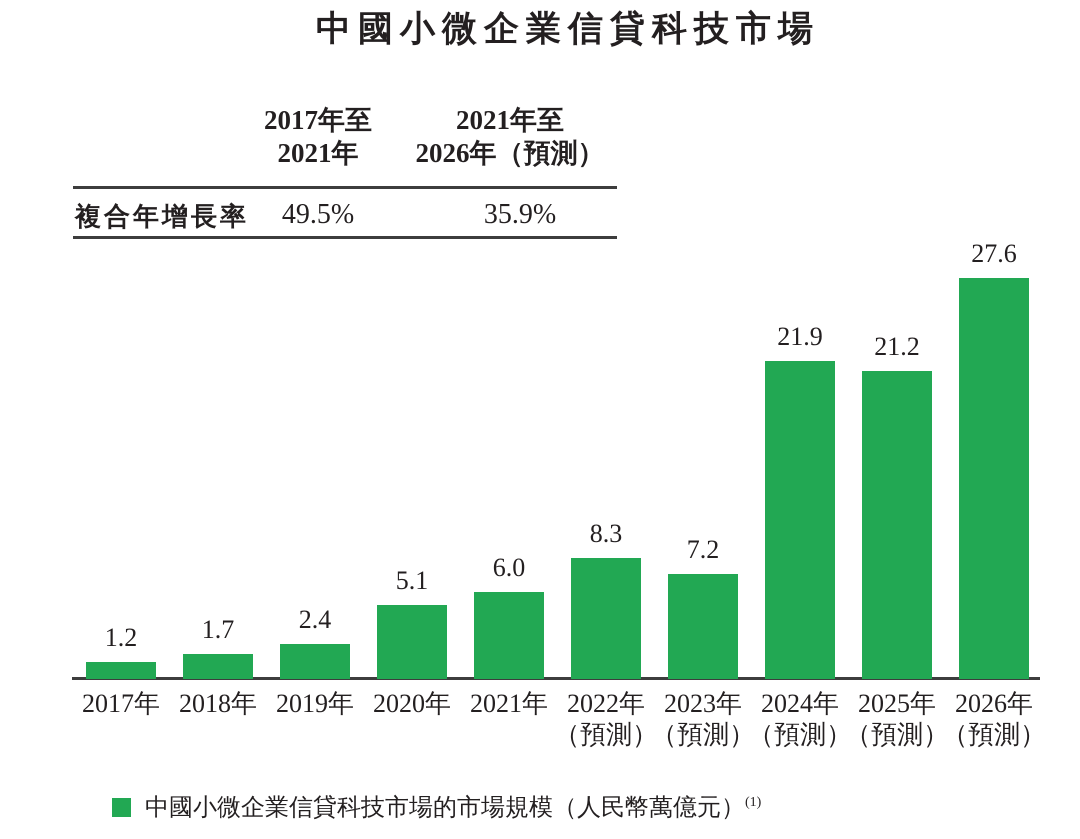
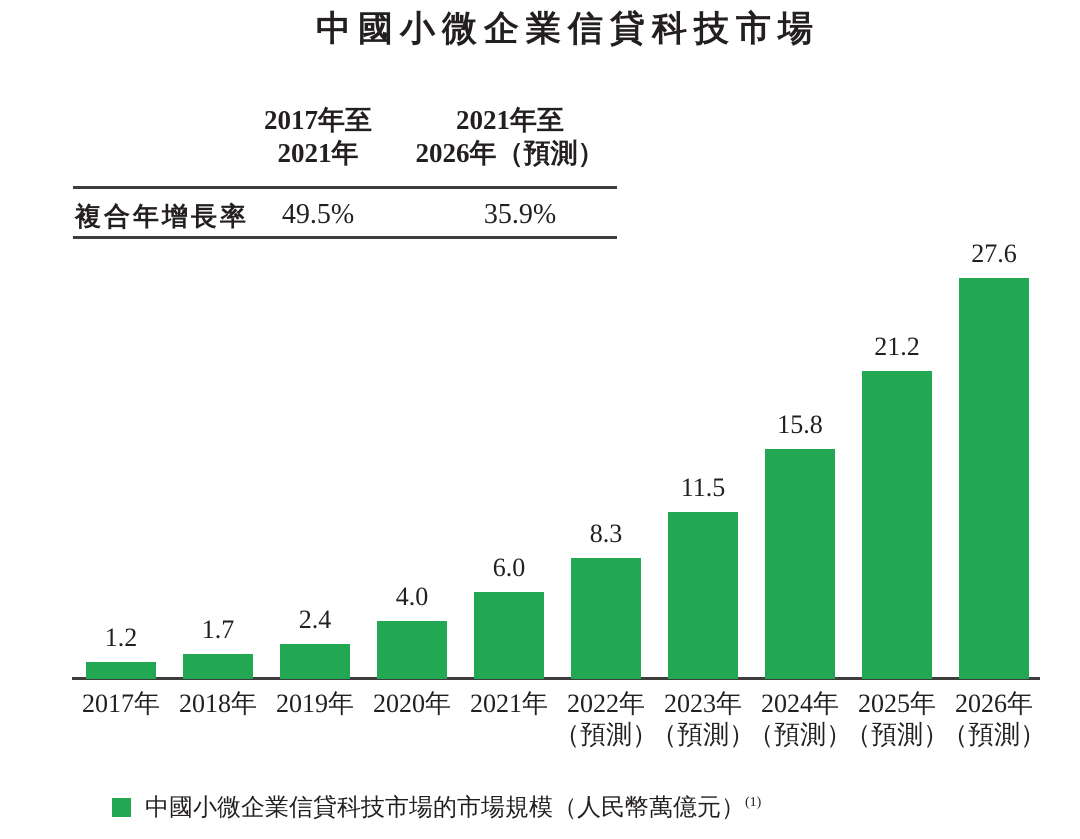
2020年: 5.1 -> 4.0
2023年: 7.2 -> 11.5
2024年: 21.9 -> 15.8
